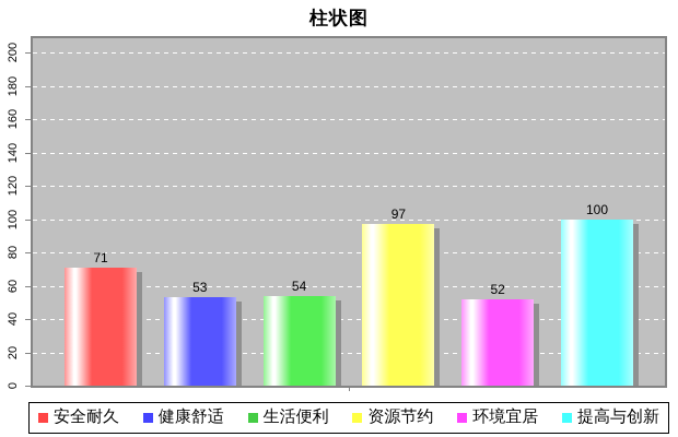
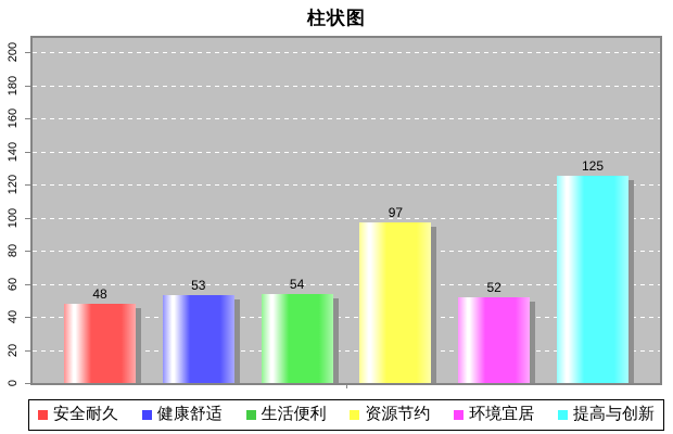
安全耐久: 71 -> 48
提高与创新: 100 -> 125
